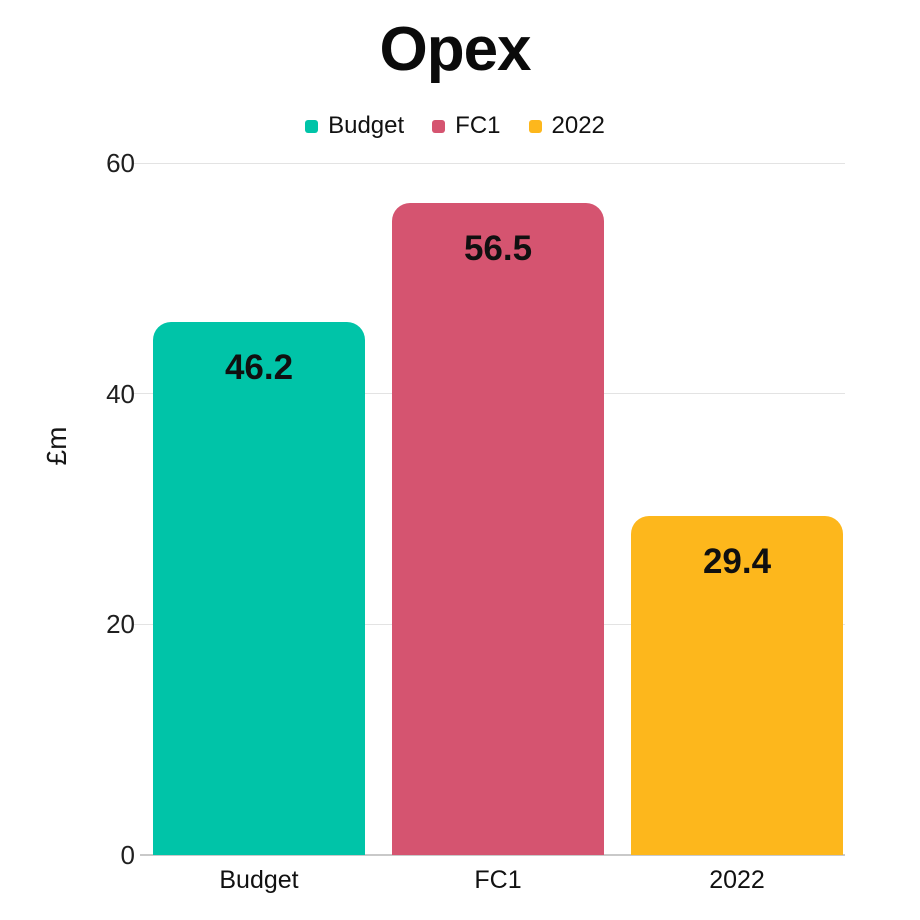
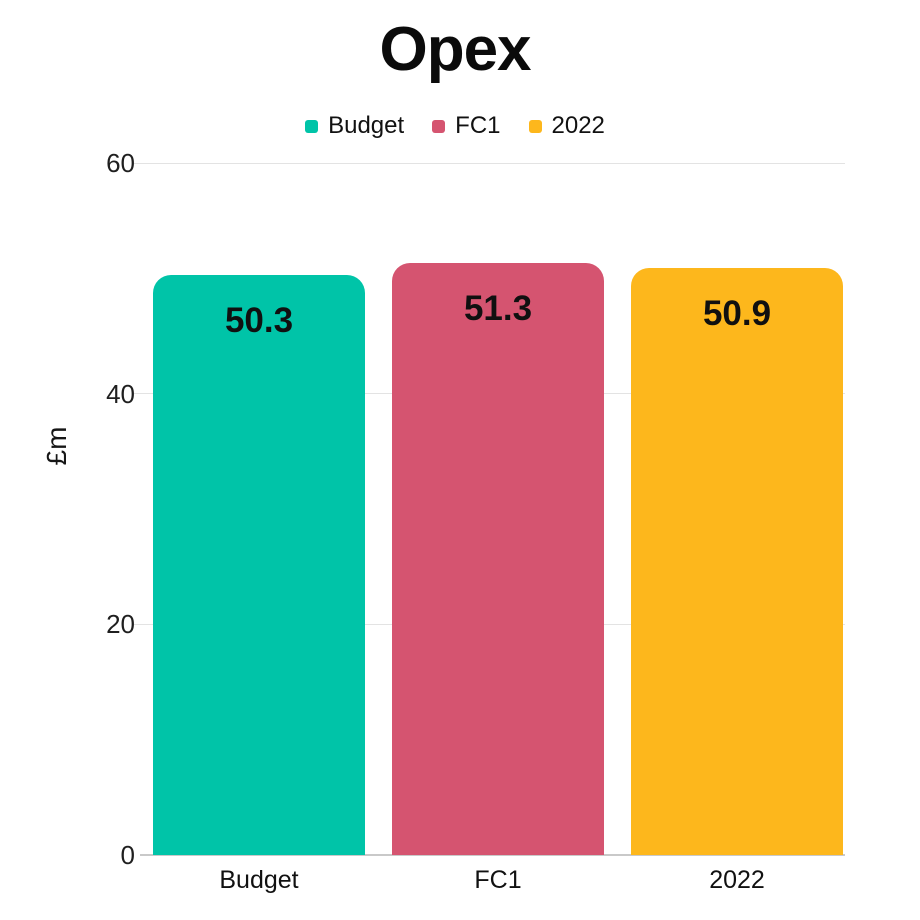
Budget: 46.2 -> 50.3
FC1: 56.5 -> 51.3
2022: 29.4 -> 50.9
